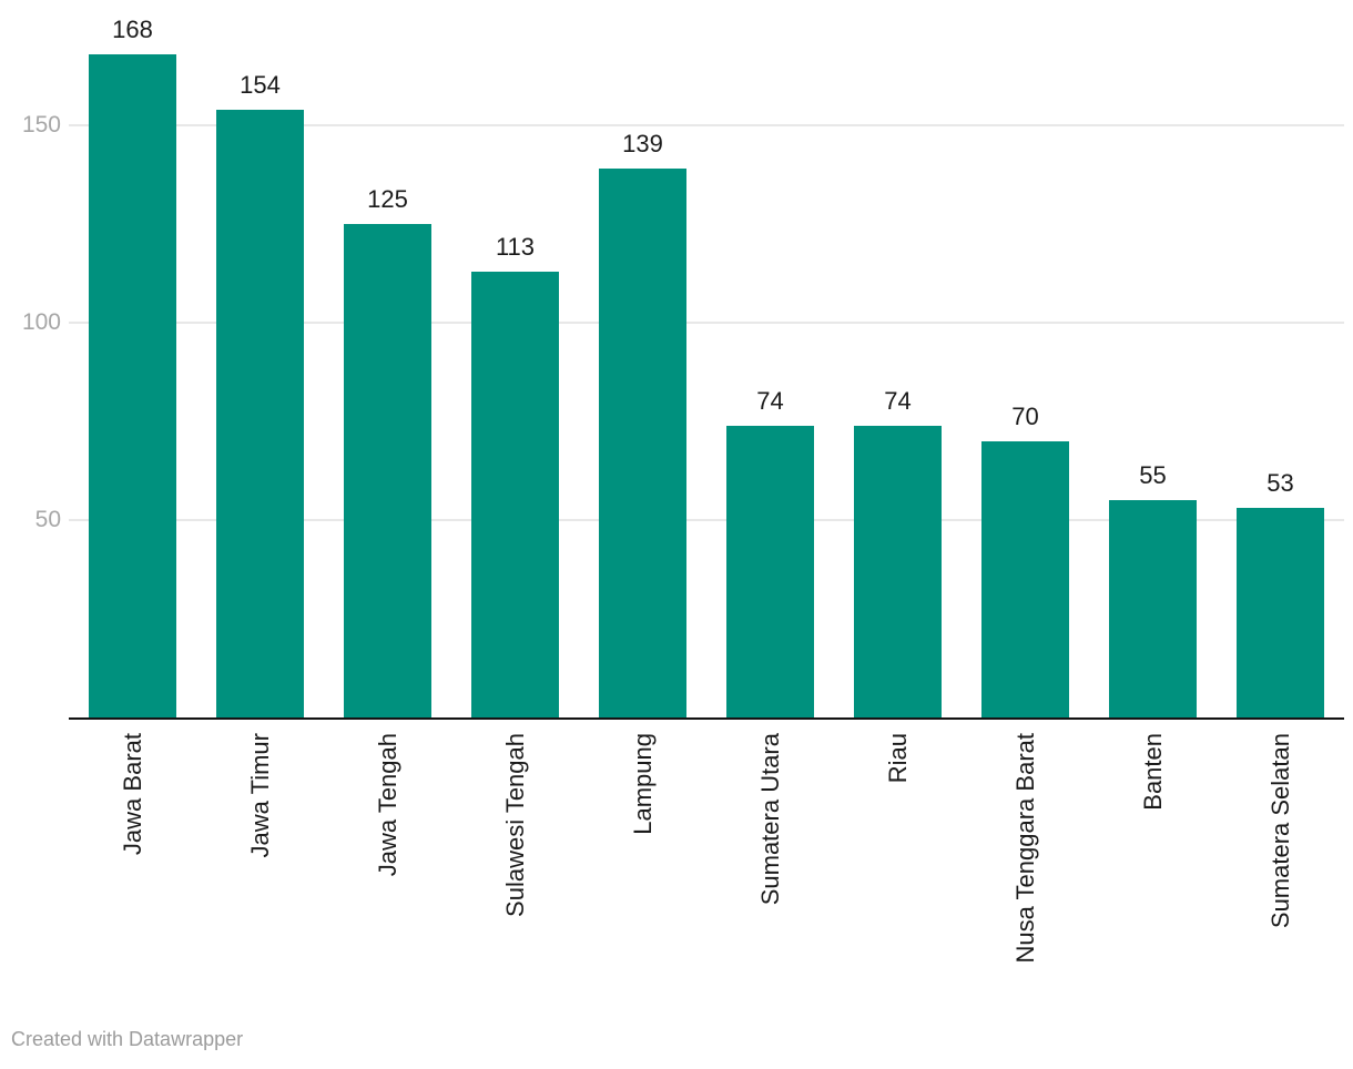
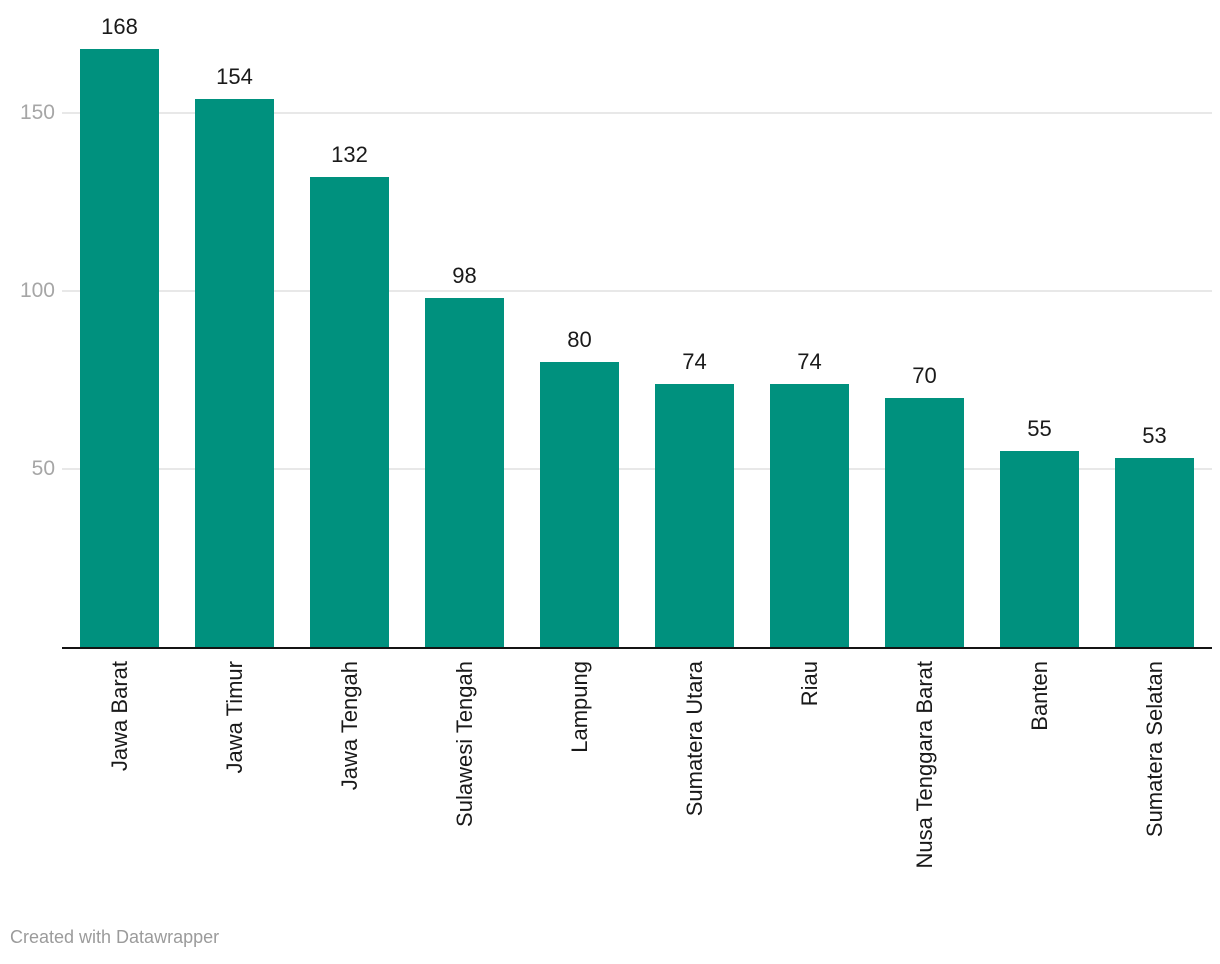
Jawa Tengah: 125 -> 132
Sulawesi Tengah: 113 -> 98
Lampung: 139 -> 80
